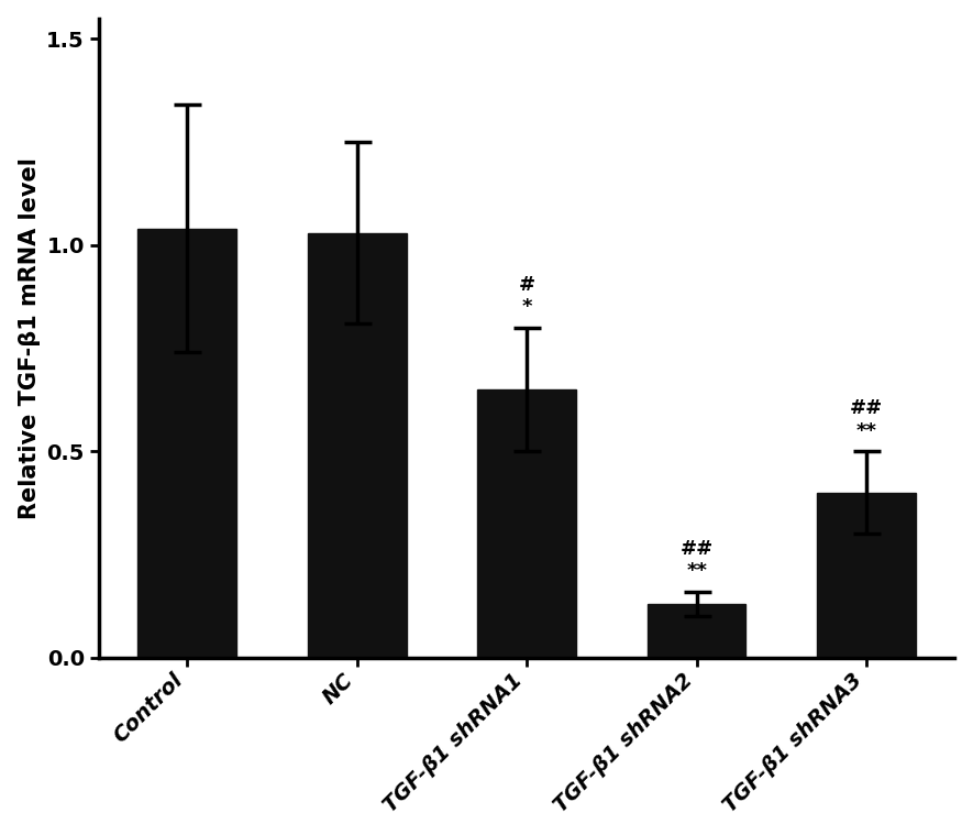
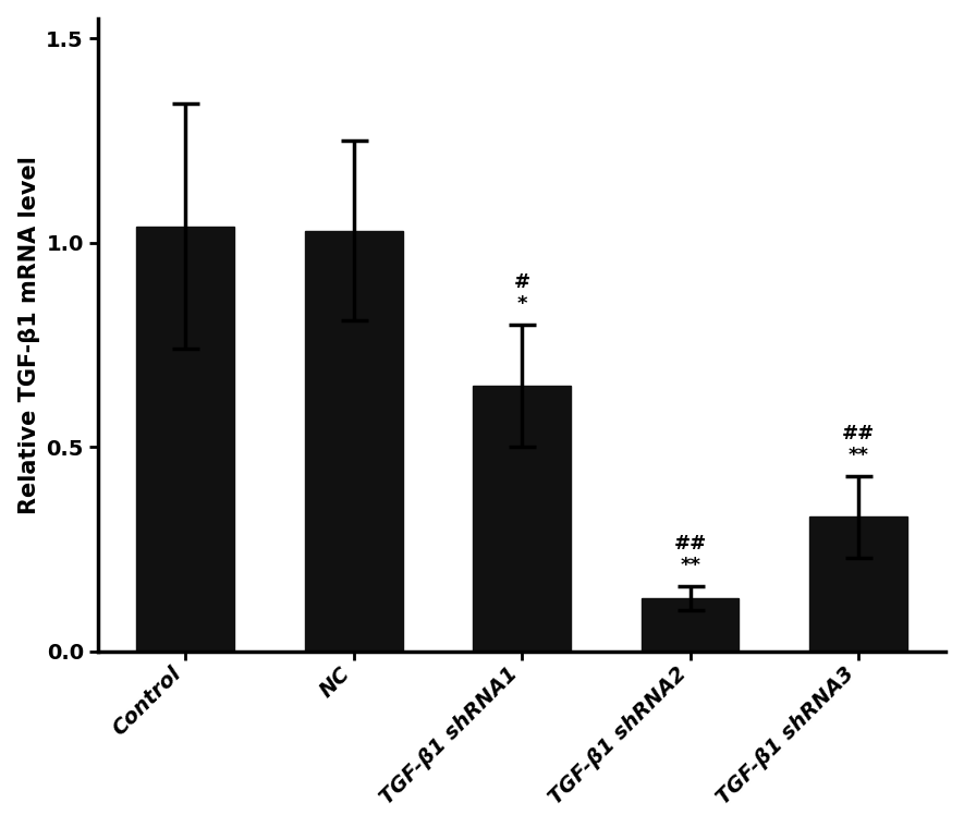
TGF-β1 shRNA3: 0.40 -> 0.33
